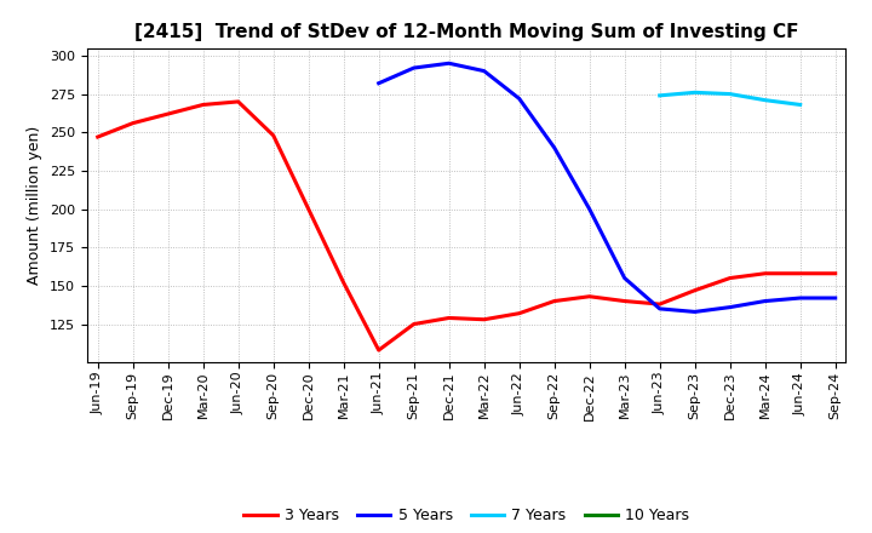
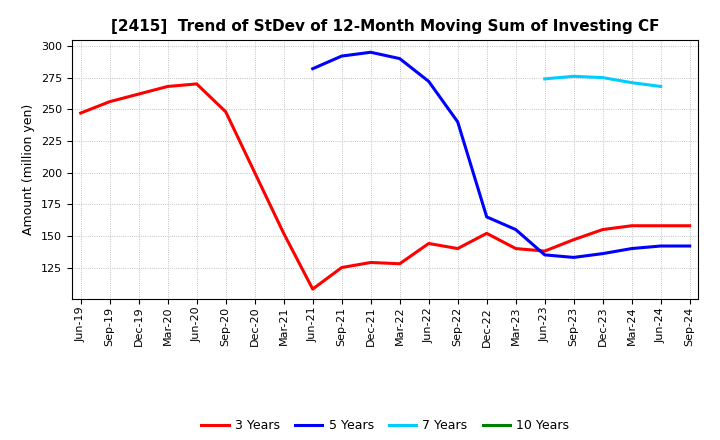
3 Years/Jun-22: 132 -> 144
3 Years/Dec-22: 143 -> 152
5 Years/Dec-22: 200 -> 165
